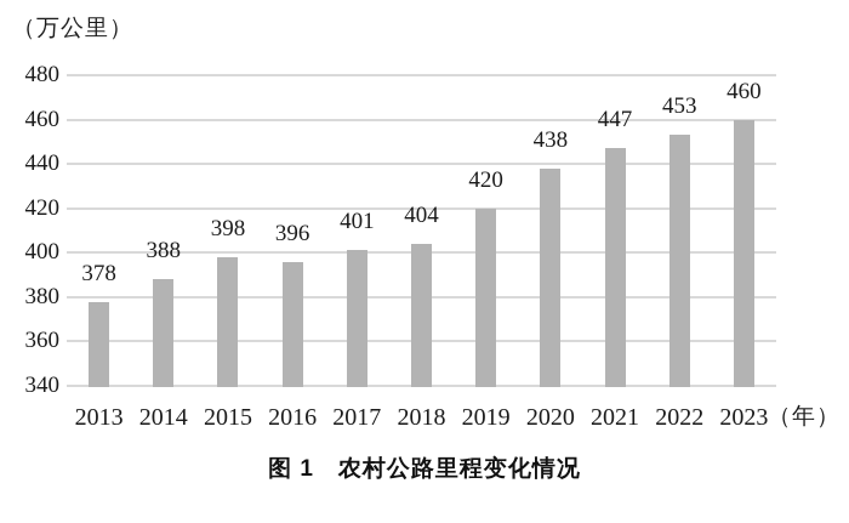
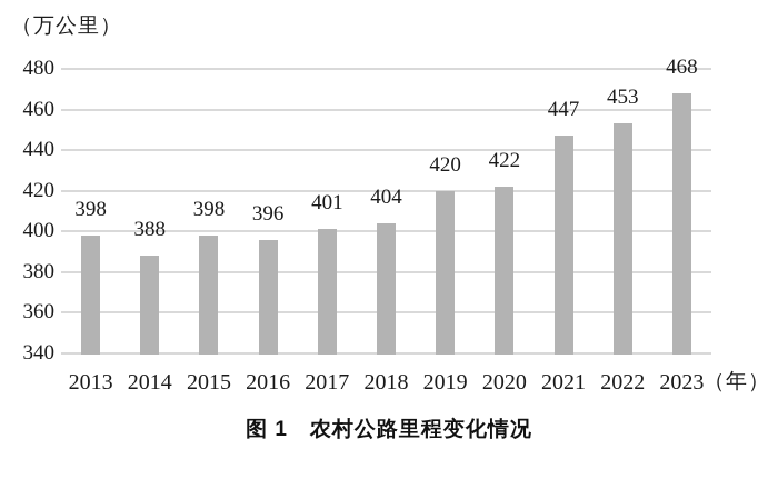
2013: 378 -> 398
2020: 438 -> 422
2023: 460 -> 468
